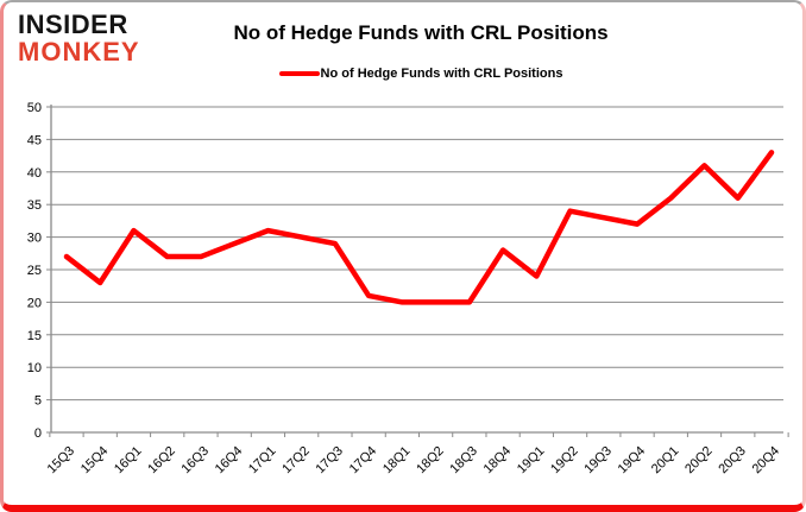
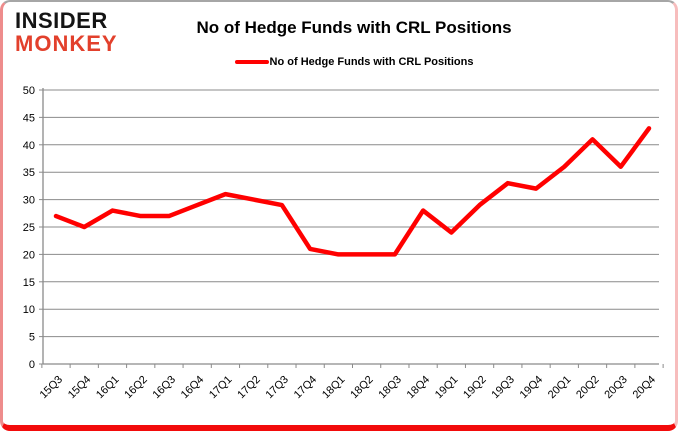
15Q4: 23 -> 25
16Q1: 31 -> 28
19Q2: 34 -> 29
